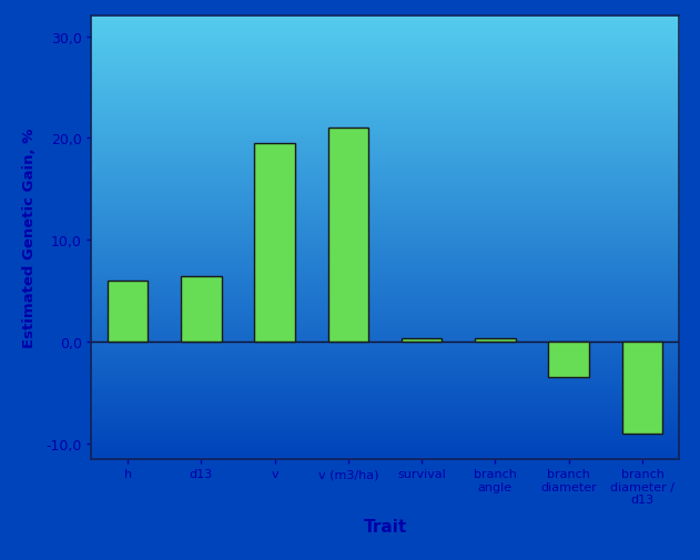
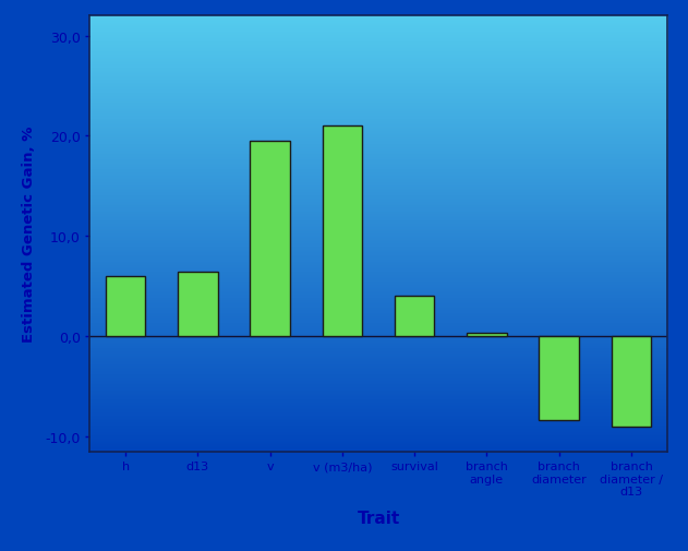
survival: 0,3 -> 4,0
branch diameter: -3,5 -> -8,4
